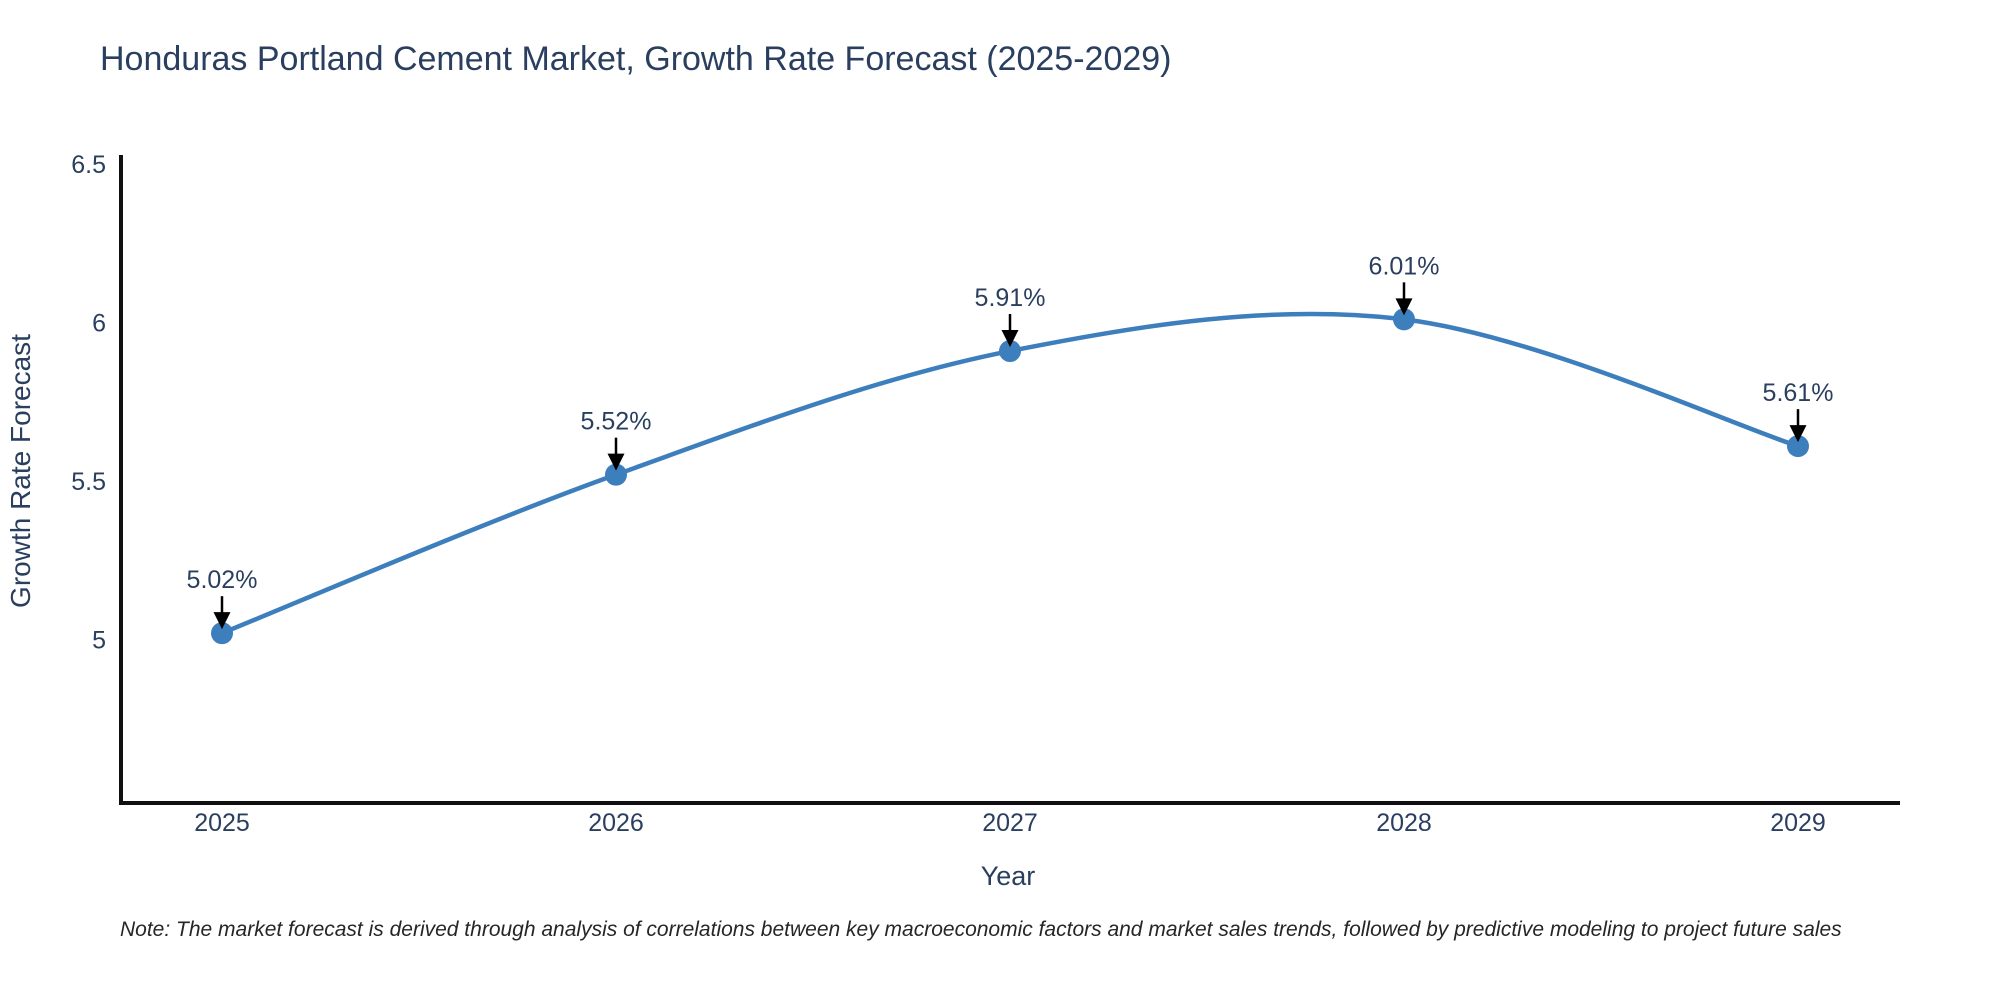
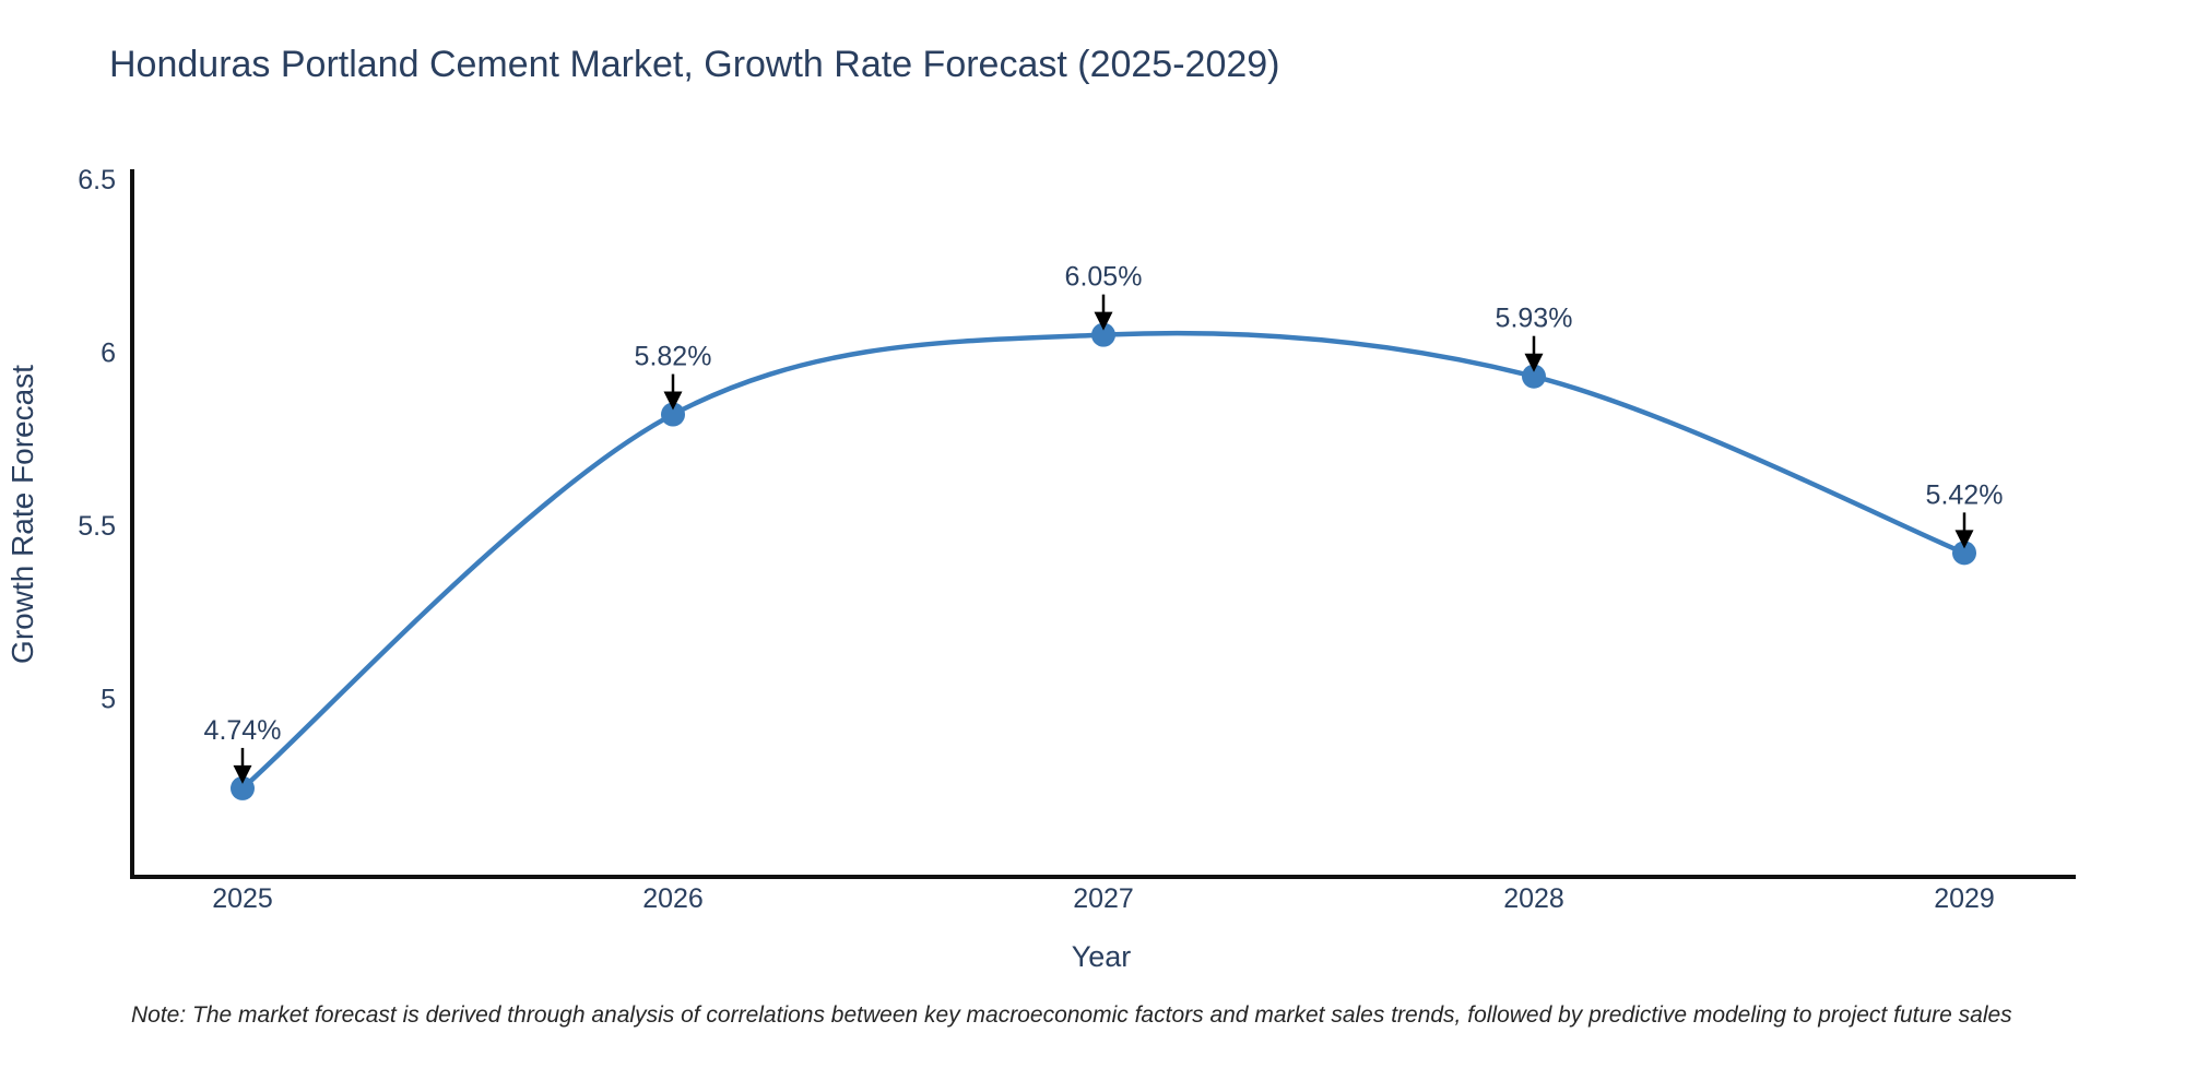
2025: 5.02% -> 4.74%
2026: 5.52% -> 5.82%
2027: 5.91% -> 6.05%
2028: 6.01% -> 5.93%
2029: 5.61% -> 5.42%
